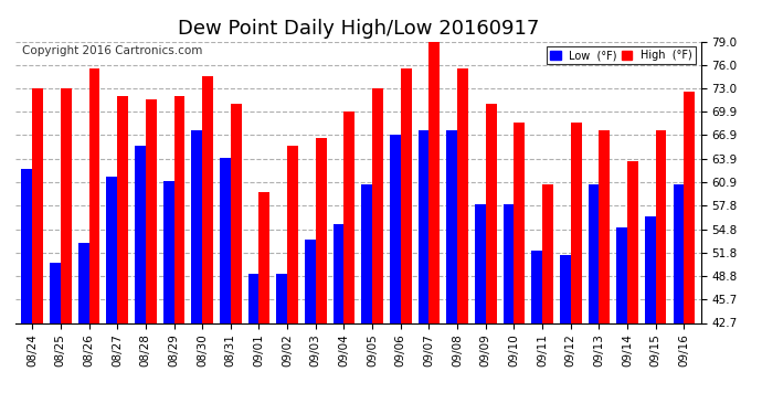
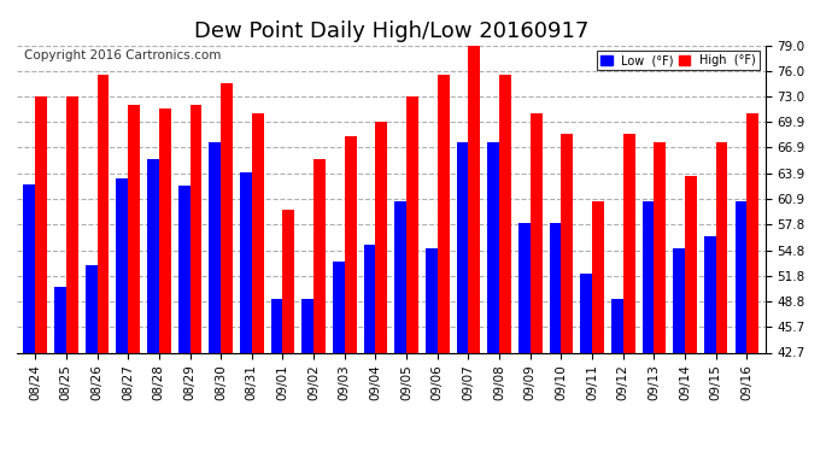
Low (°F)/08/27: 61.5 -> 63.2
Low (°F)/08/29: 61.0 -> 62.4
High (°F)/09/03: 66.5 -> 68.2
Low (°F)/09/06: 67.0 -> 55.0
Low (°F)/09/12: 51.5 -> 49.0
High (°F)/09/16: 72.5 -> 71.0
